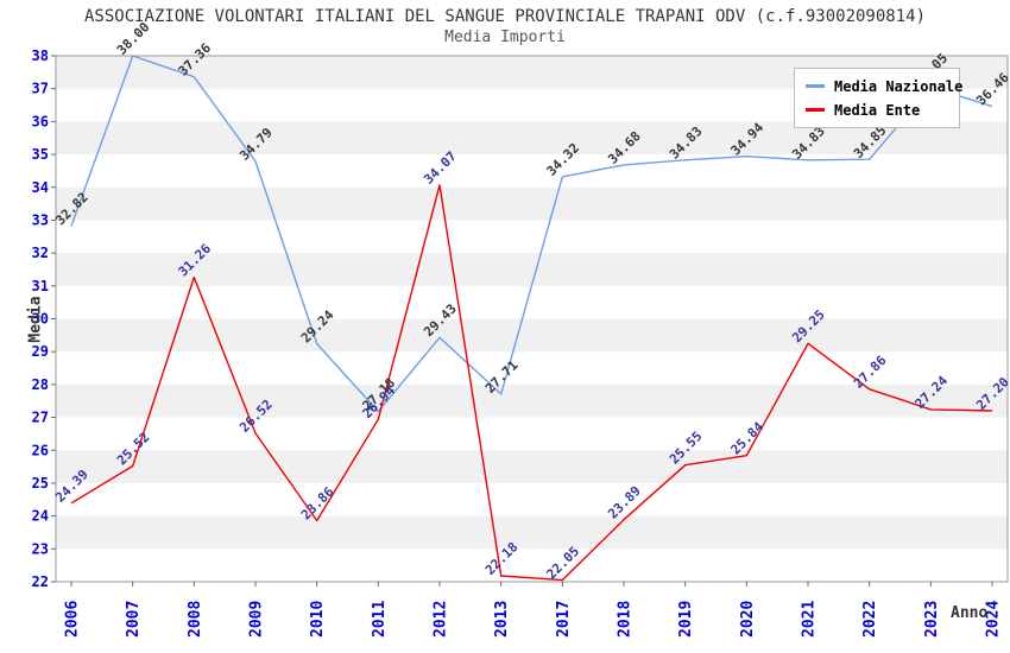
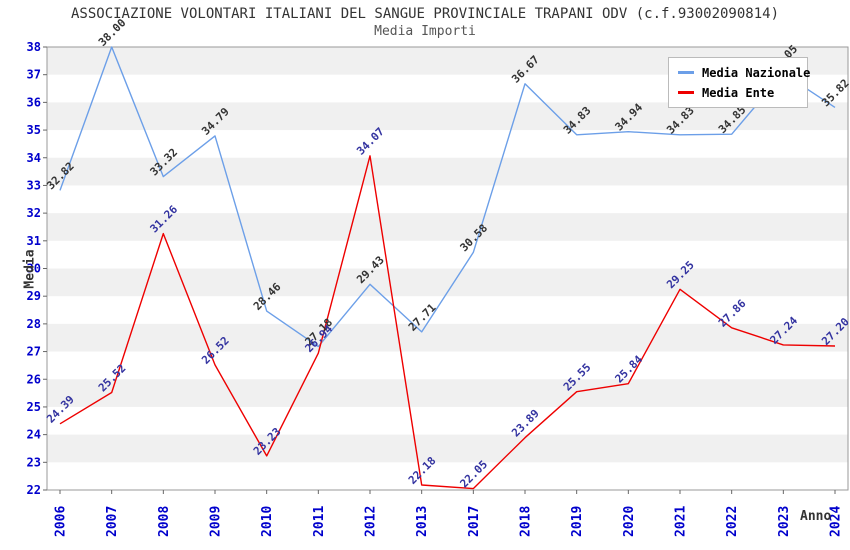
Media Nazionale/2008: 37.36 -> 33.32
Media Nazionale/2010: 29.24 -> 28.46
Media Ente/2010: 23.86 -> 23.23
Media Nazionale/2017: 34.32 -> 30.58
Media Nazionale/2018: 34.68 -> 36.67
Media Nazionale/2024: 36.46 -> 35.82
